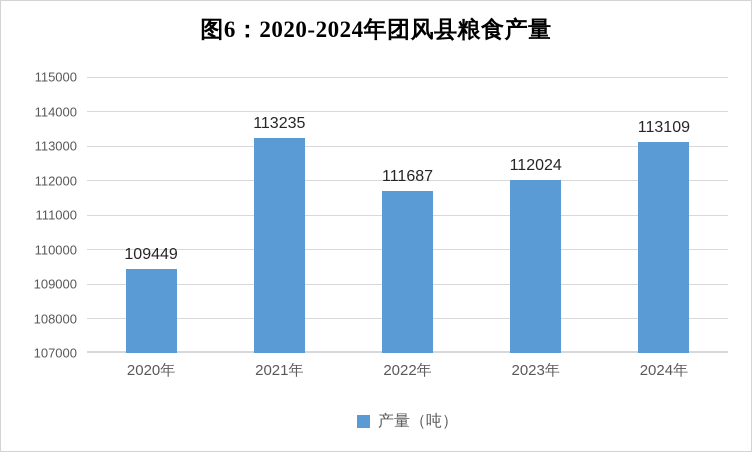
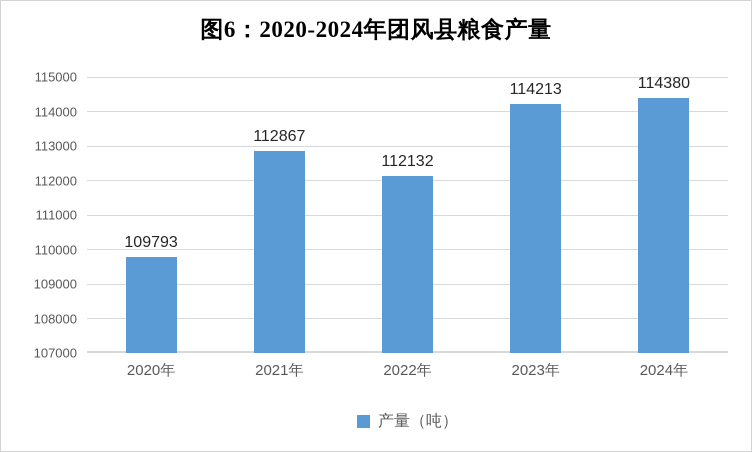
2020年: 109449 -> 109793
2021年: 113235 -> 112867
2022年: 111687 -> 112132
2023年: 112024 -> 114213
2024年: 113109 -> 114380
